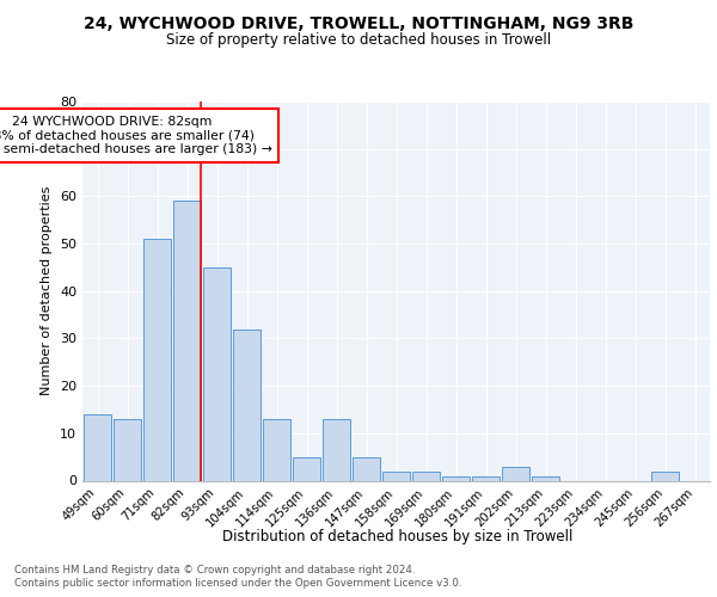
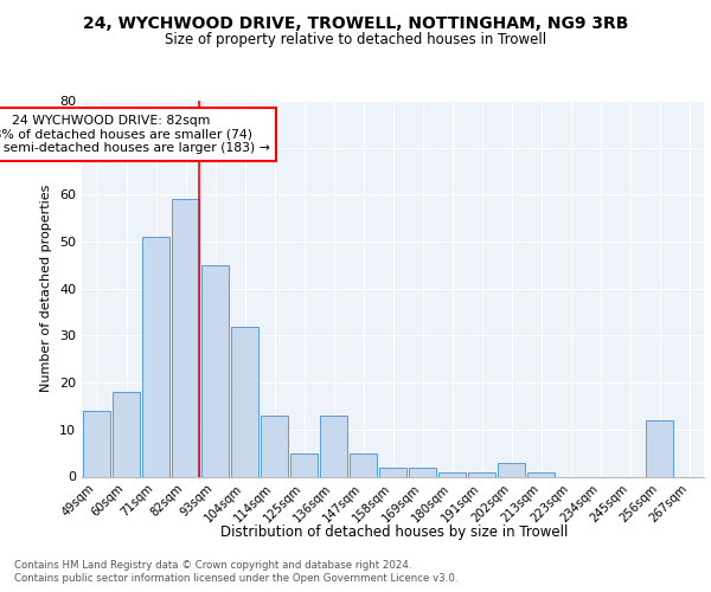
60sqm: 13 -> 18
256sqm: 2 -> 12
